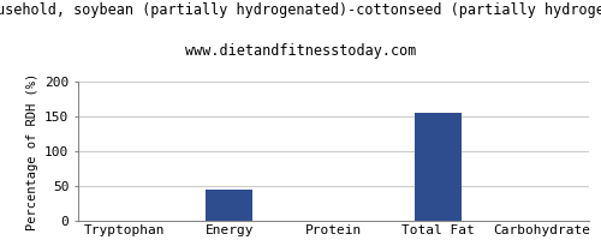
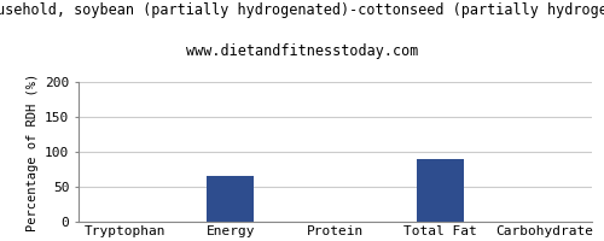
Energy: 45 -> 66
Total Fat: 155 -> 90
